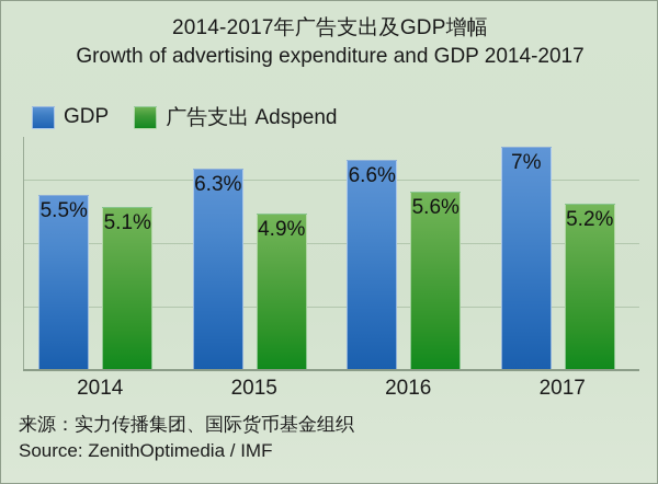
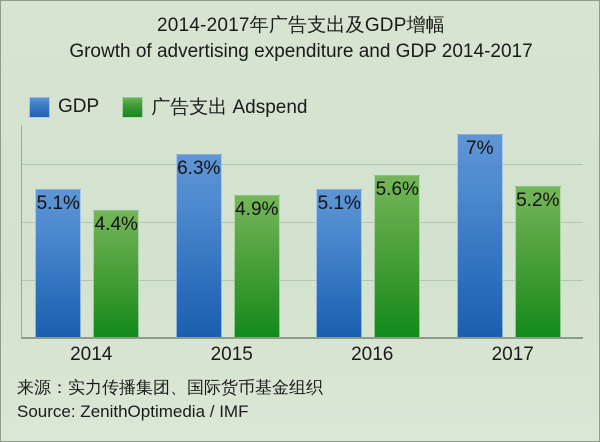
GDP/2014: 5.5% -> 5.1%
广告支出 Adspend/2014: 5.1% -> 4.4%
GDP/2016: 6.6% -> 5.1%
